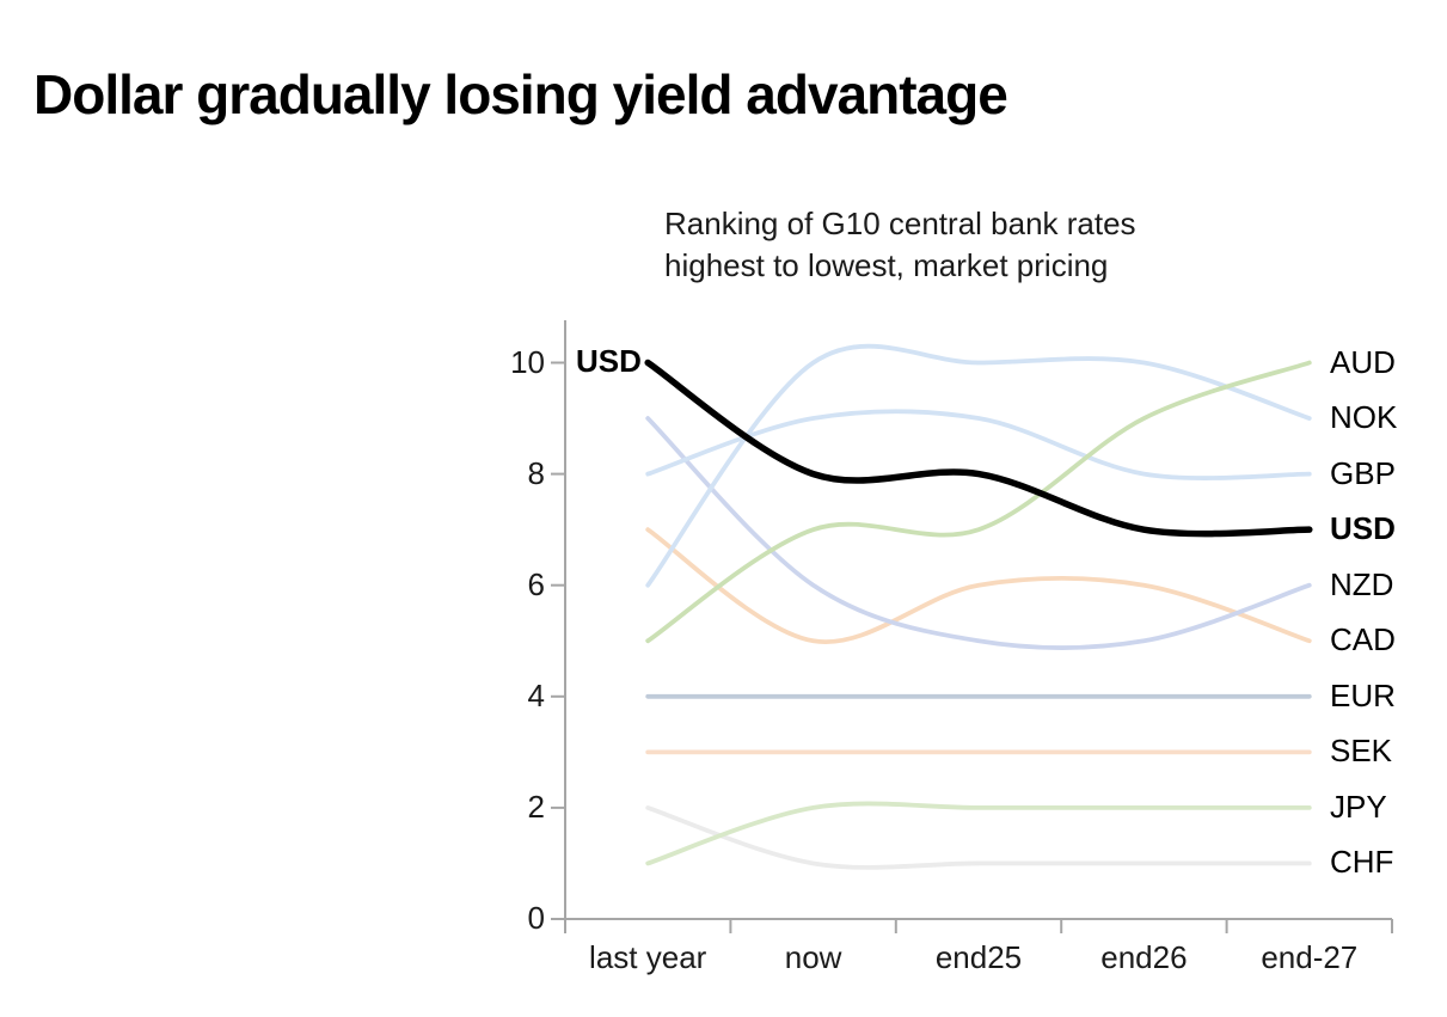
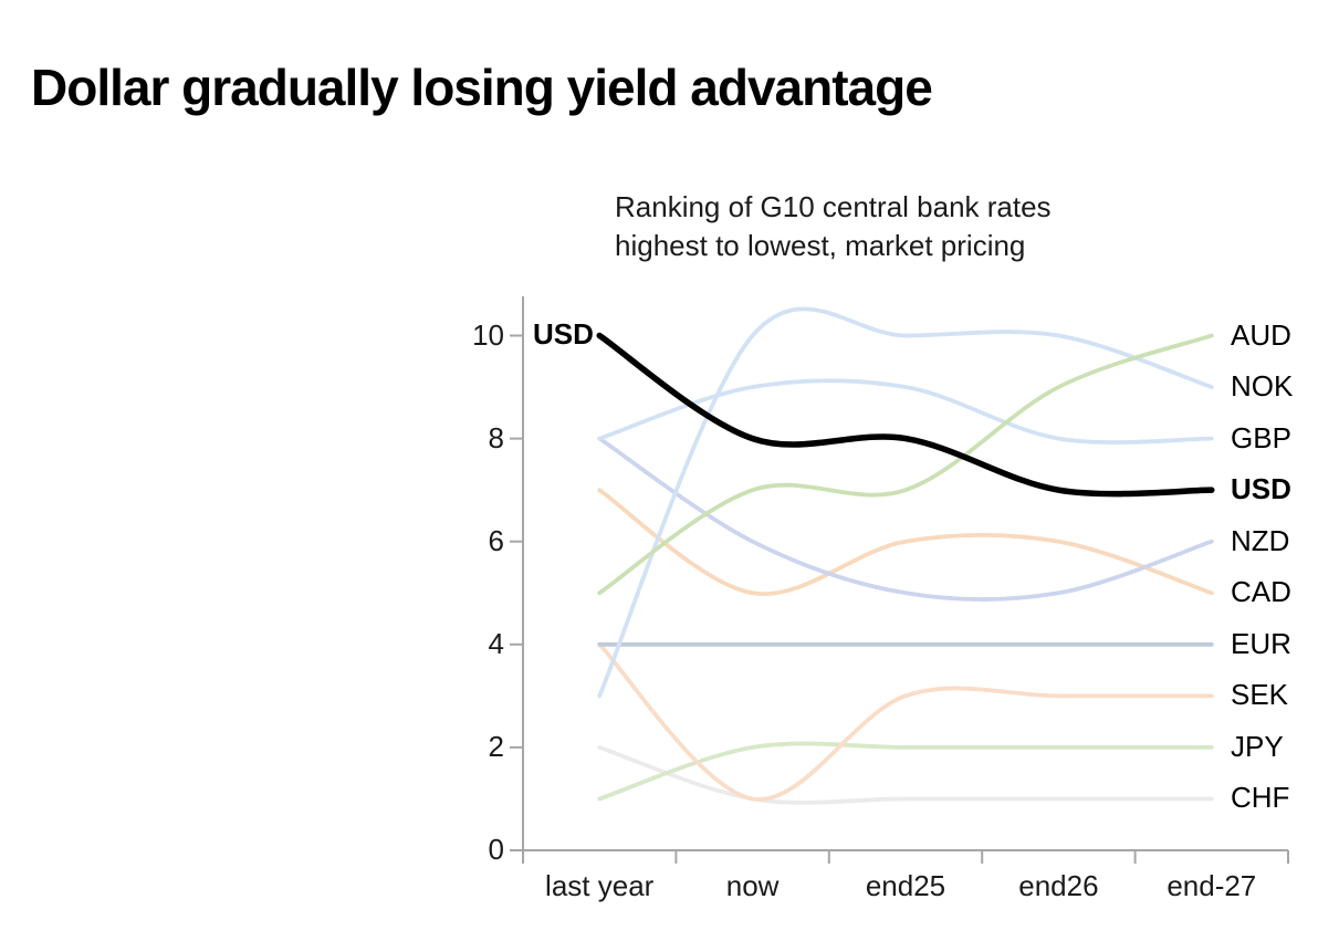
NOK/last year: 6 -> 3
NZD/last year: 9 -> 8
SEK/last year: 3 -> 4
SEK/now: 3 -> 1
